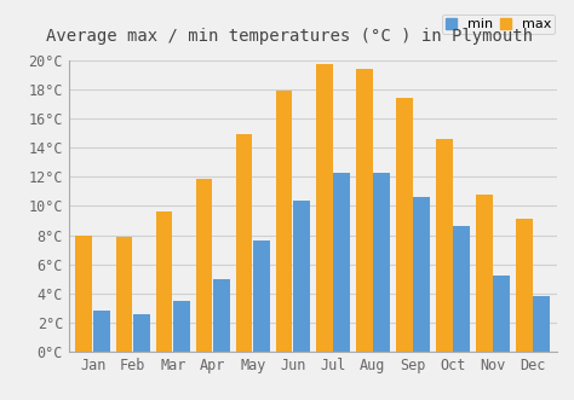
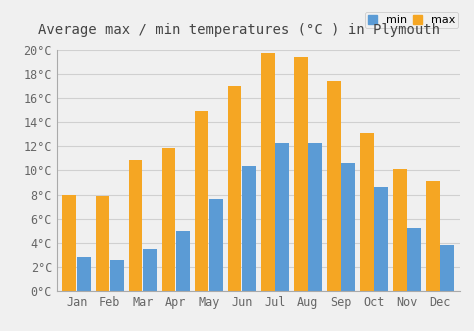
max/Mar: 9.6°C -> 10.9°C
max/Jun: 17.9°C -> 17.0°C
max/Oct: 14.6°C -> 13.1°C
max/Nov: 10.8°C -> 10.1°C
